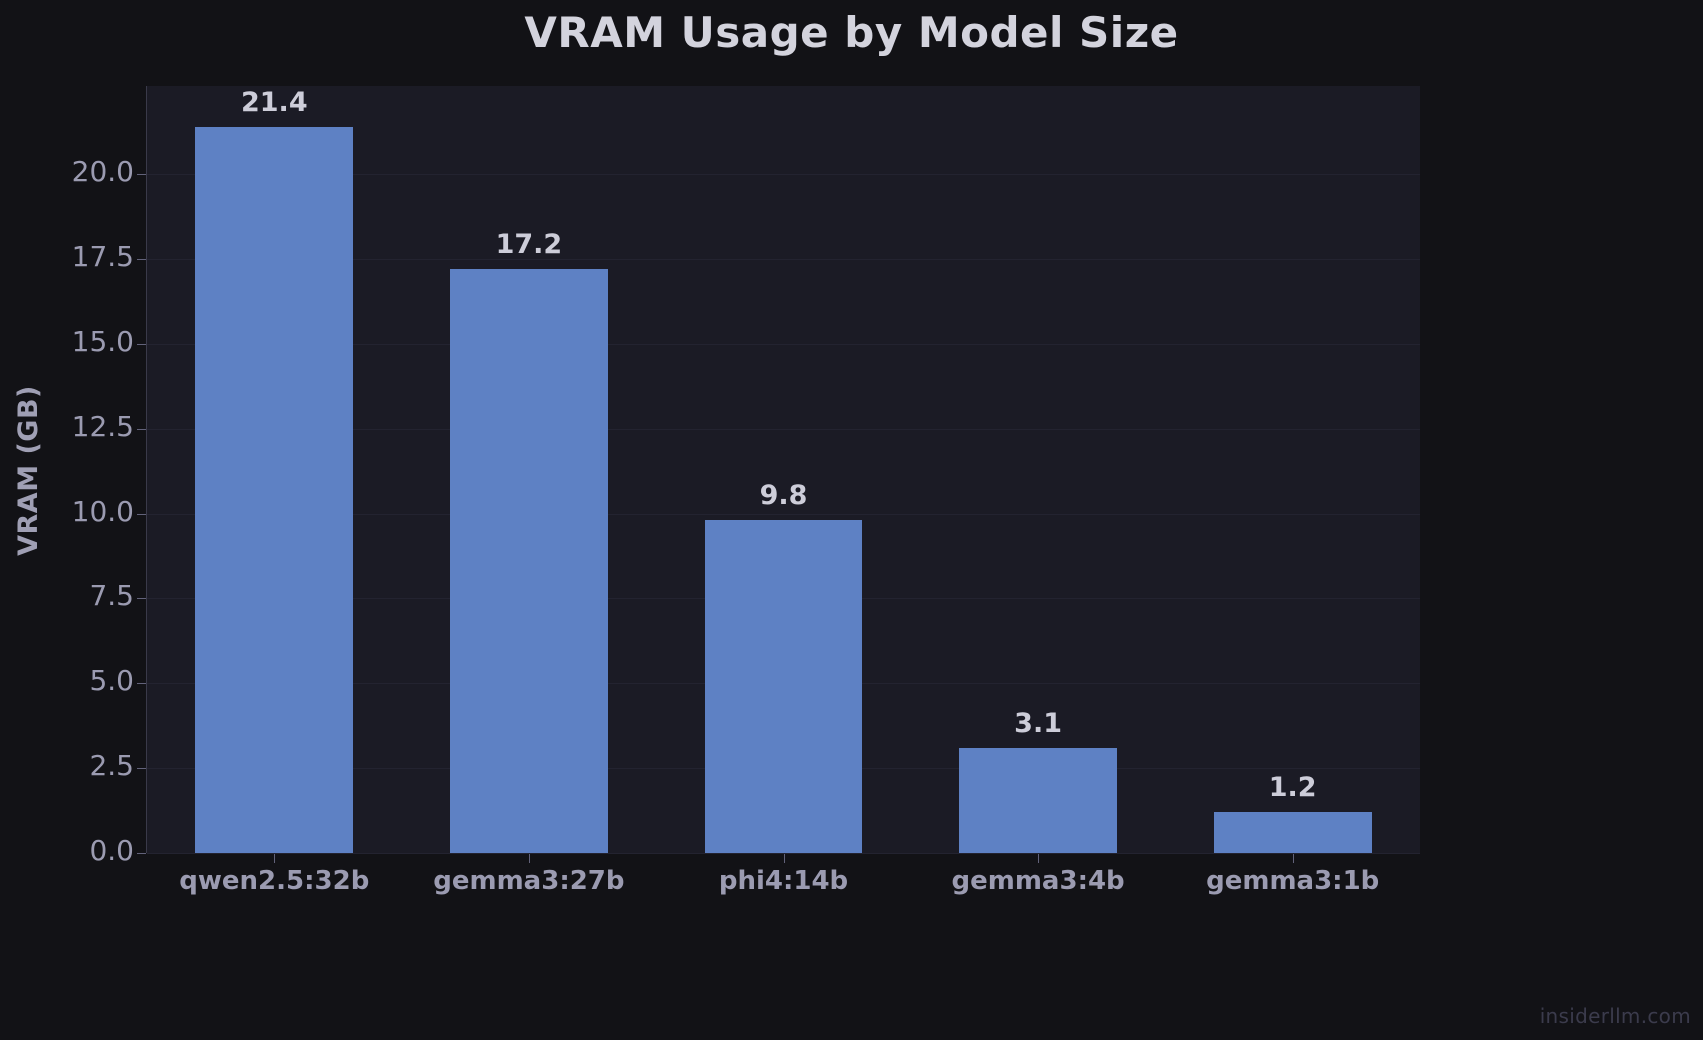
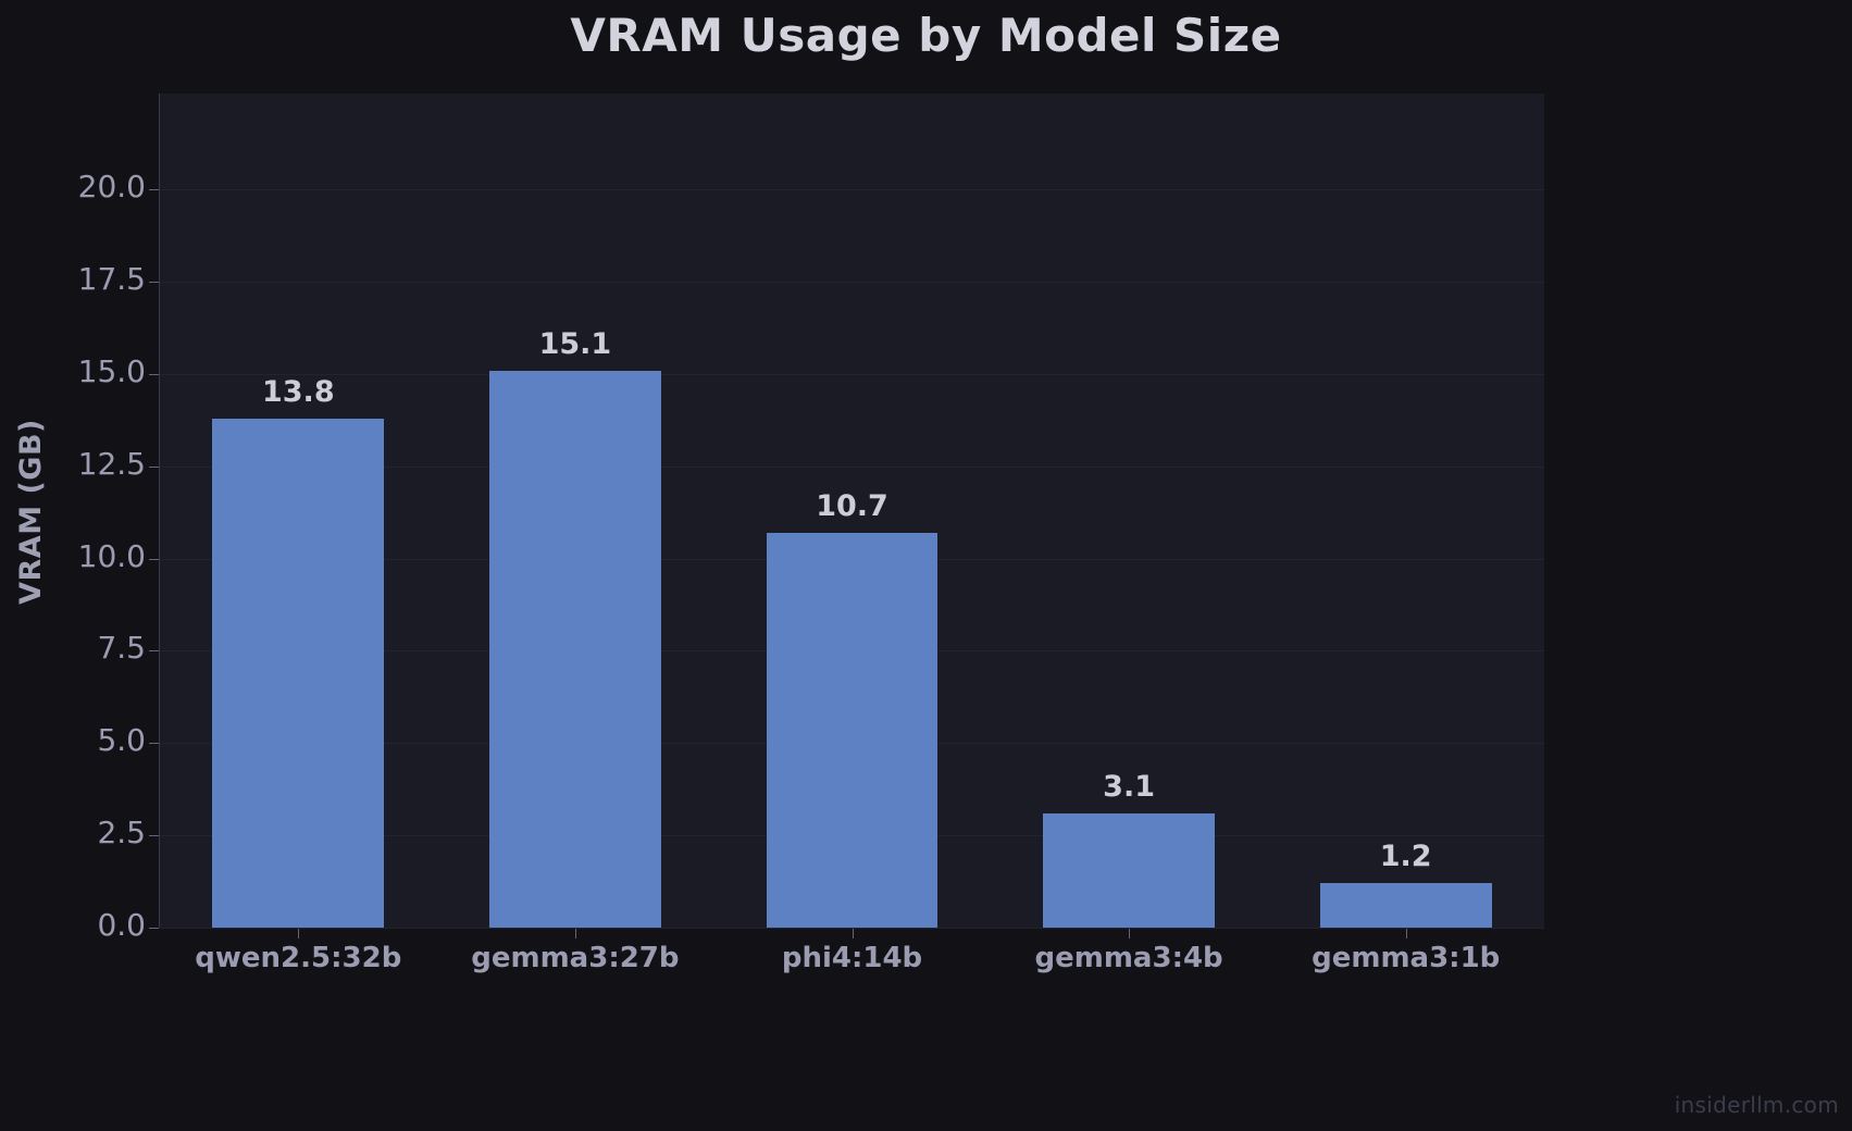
qwen2.5:32b: 21.4 -> 13.8
gemma3:27b: 17.2 -> 15.1
phi4:14b: 9.8 -> 10.7
